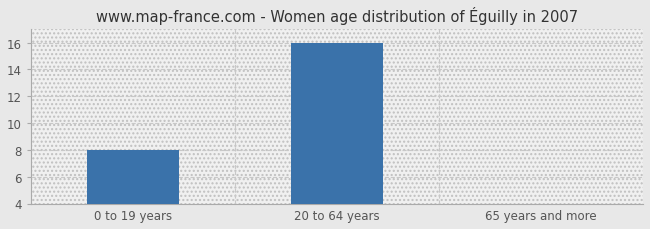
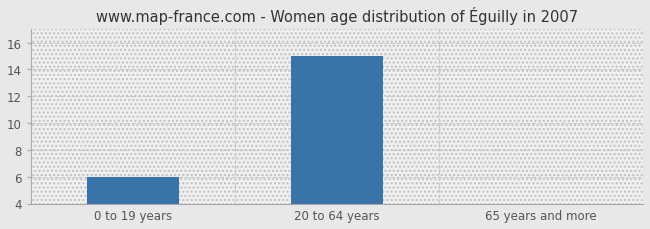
0 to 19 years: 8.0 -> 6.0
20 to 64 years: 16.0 -> 15.0
